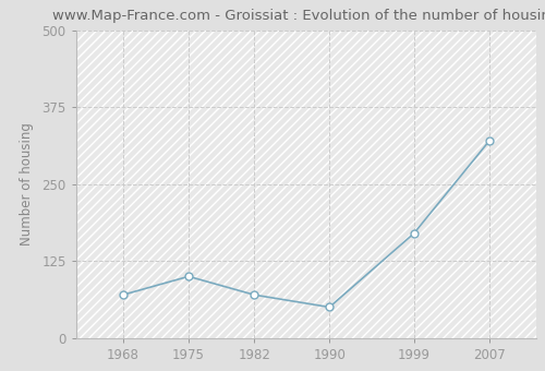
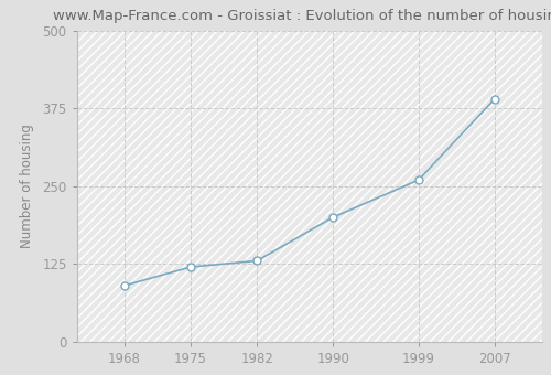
1968: 70 -> 90
1975: 100 -> 120
1982: 70 -> 130
1990: 50 -> 200
1999: 170 -> 260
2007: 320 -> 390
